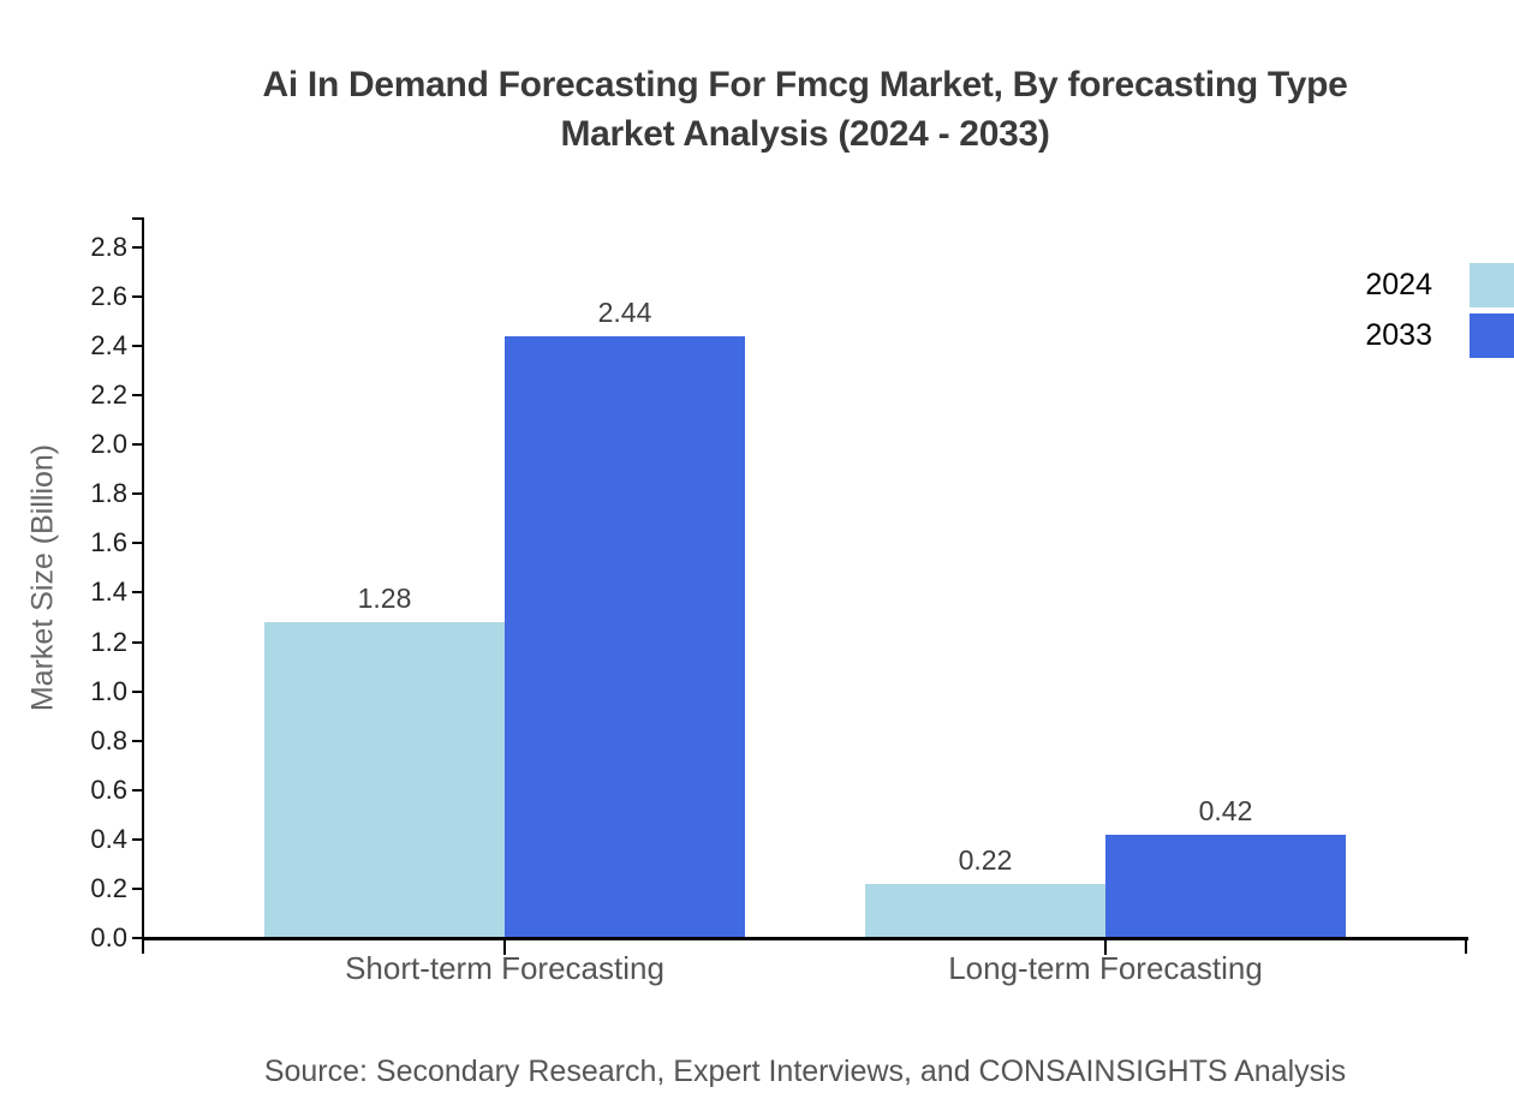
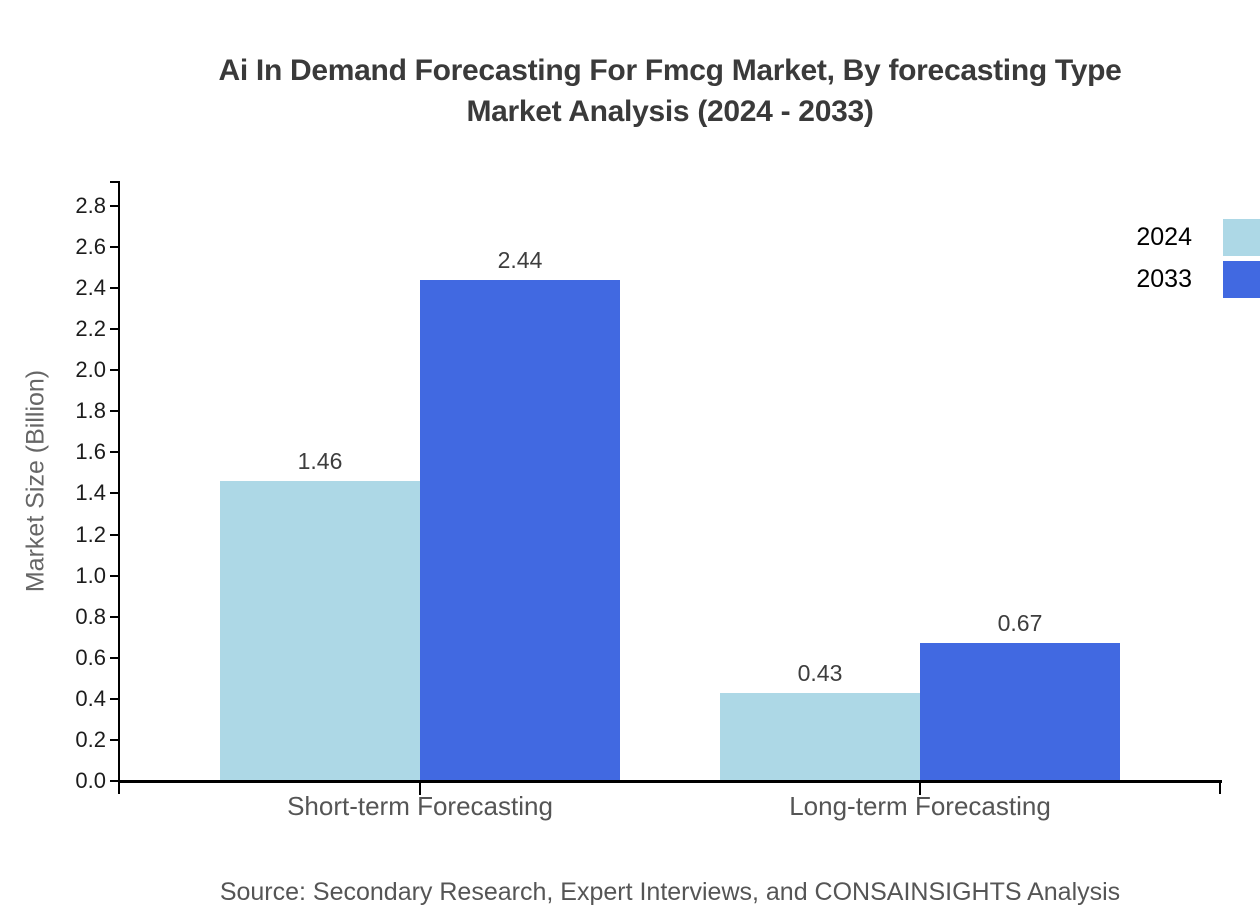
2024/Short-term Forecasting: 1.28 -> 1.46
2024/Long-term Forecasting: 0.22 -> 0.43
2033/Long-term Forecasting: 0.42 -> 0.67
